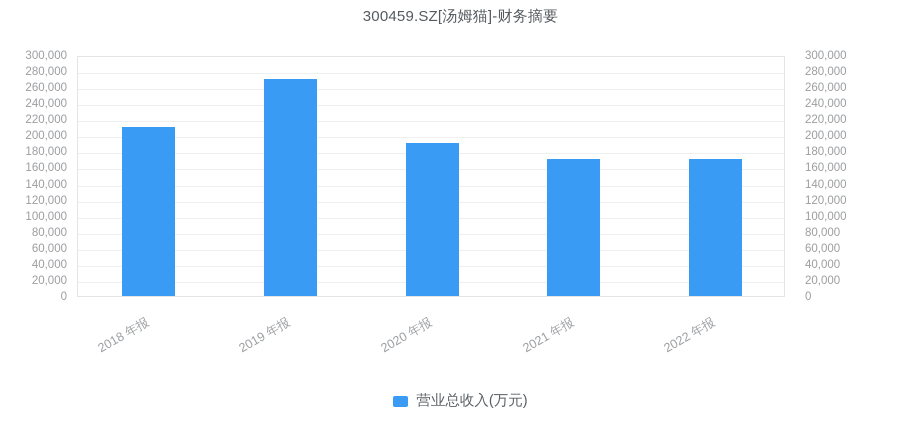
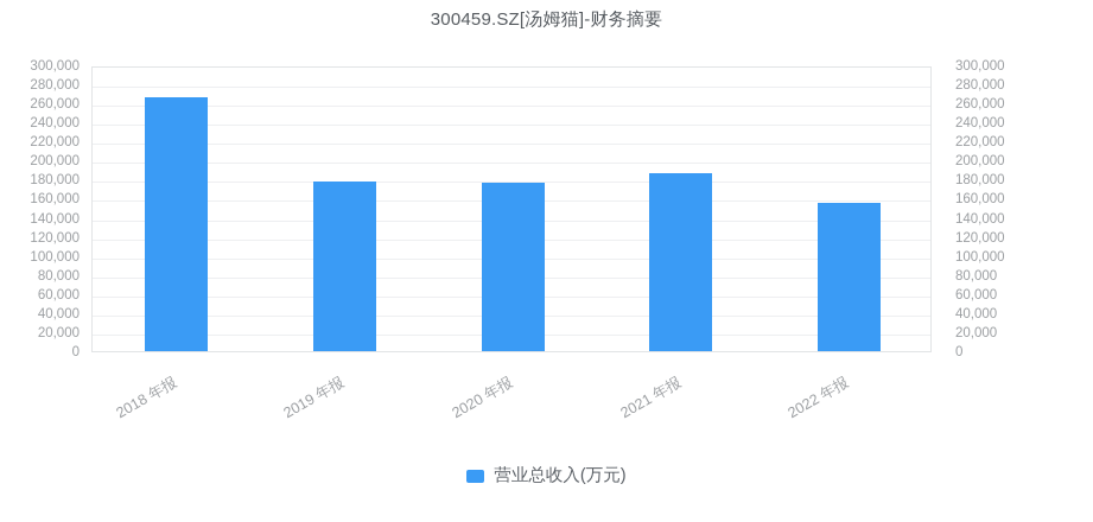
2018 年报: 210000 -> 270000
2019 年报: 270000 -> 180000
2020 年报: 190000 -> 180000
2021 年报: 170000 -> 190000
2022 年报: 170000 -> 160000
